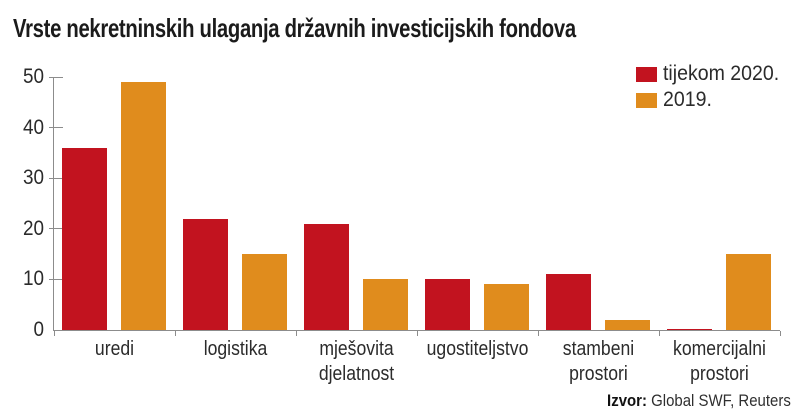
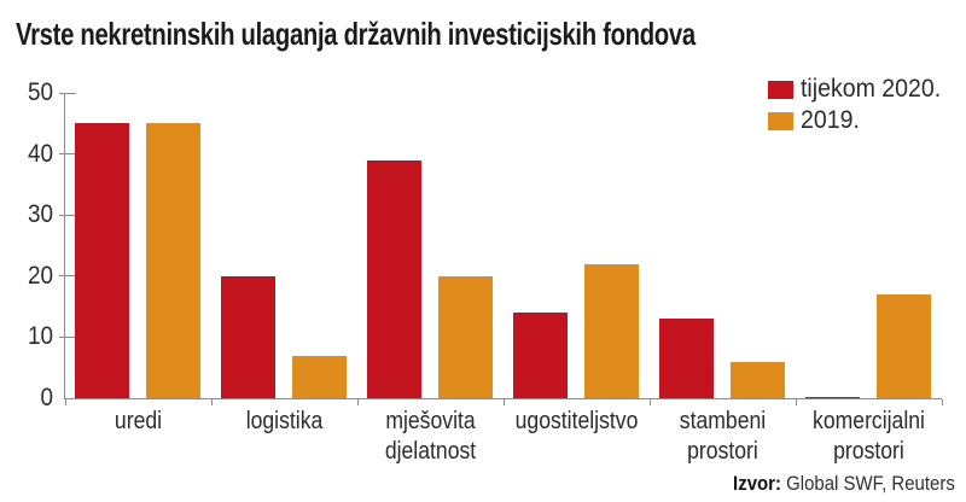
tijekom 2020./uredi: 36 -> 45
2019./uredi: 49 -> 45
tijekom 2020./logistika: 22 -> 20
2019./logistika: 15 -> 7
tijekom 2020./mješovita djelatnost: 21 -> 39
2019./mješovita djelatnost: 10 -> 20
tijekom 2020./ugostiteljstvo: 10 -> 14
2019./ugostiteljstvo: 9 -> 22
tijekom 2020./stambeni prostori: 11 -> 13
2019./stambeni prostori: 2 -> 6
2019./komercijalni prostori: 15 -> 17
